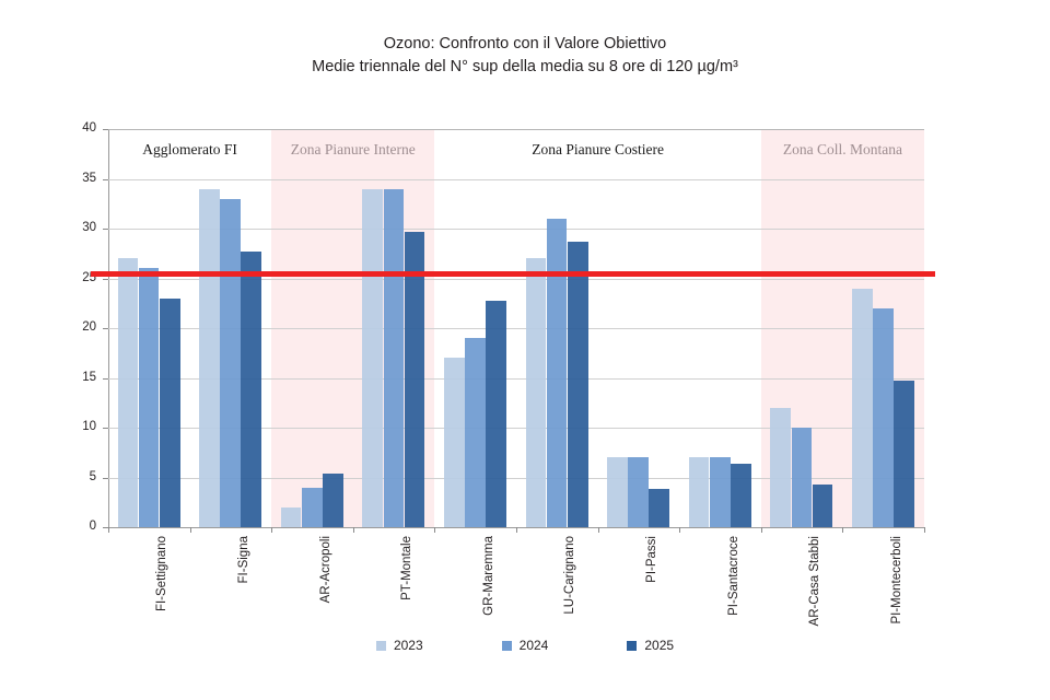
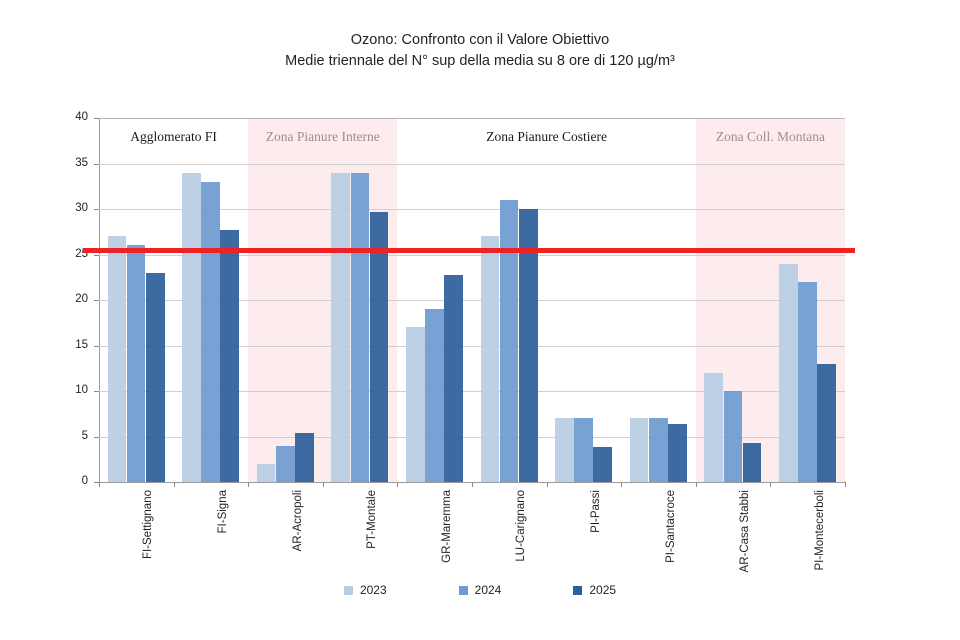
2025/LU-Carignano: 29 -> 30
2025/PI-Montecerboli: 15 -> 13
